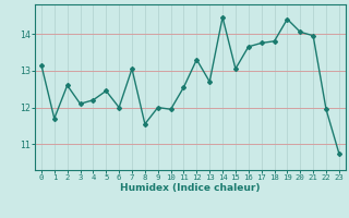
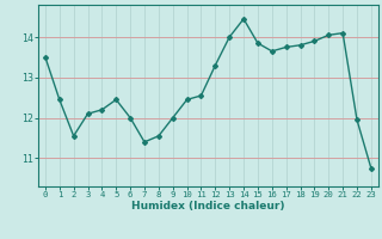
0: 13.15 -> 13.50
1: 11.70 -> 12.45
2: 12.60 -> 11.55
7: 13.05 -> 11.40
10: 11.95 -> 12.45
13: 12.70 -> 14.00
15: 13.05 -> 13.85
19: 14.40 -> 13.90
21: 13.95 -> 14.10
